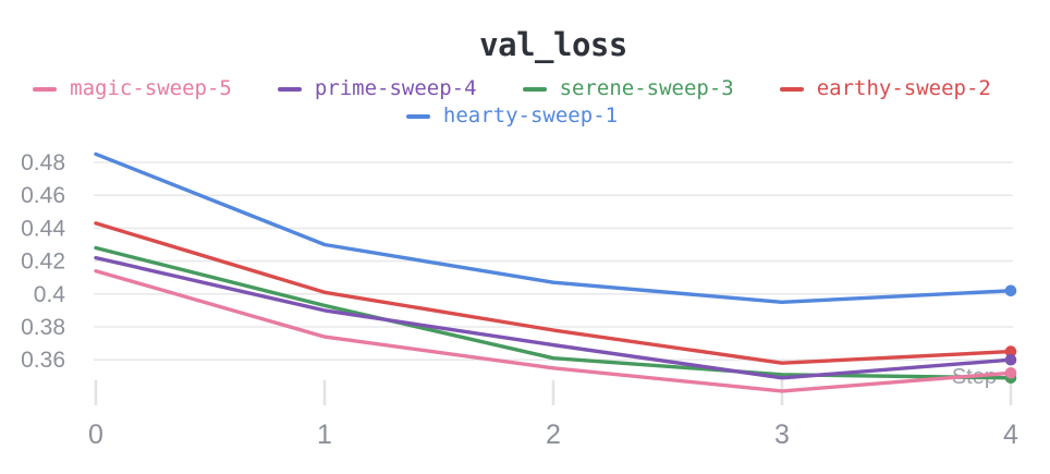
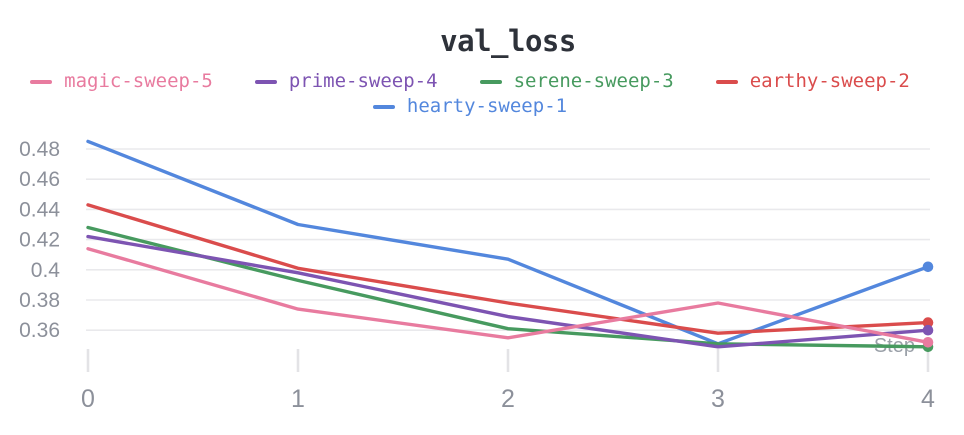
prime-sweep-4/1: 0.390 -> 0.398
magic-sweep-5/3: 0.341 -> 0.378
hearty-sweep-1/3: 0.395 -> 0.351
